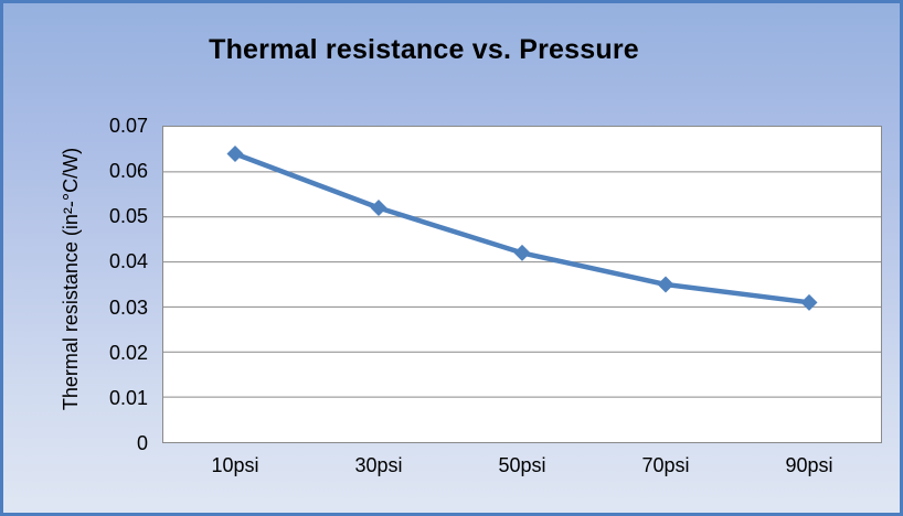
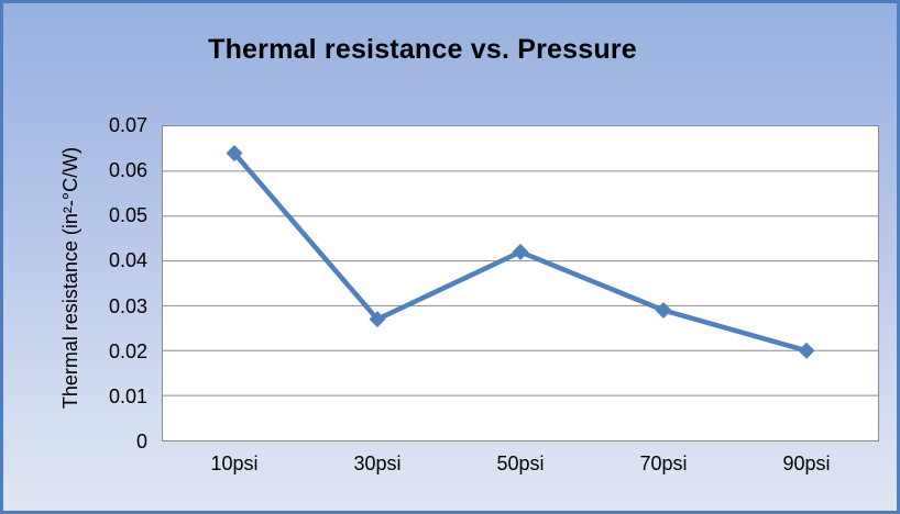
30psi: 0.052 -> 0.027
70psi: 0.035 -> 0.029
90psi: 0.031 -> 0.020
